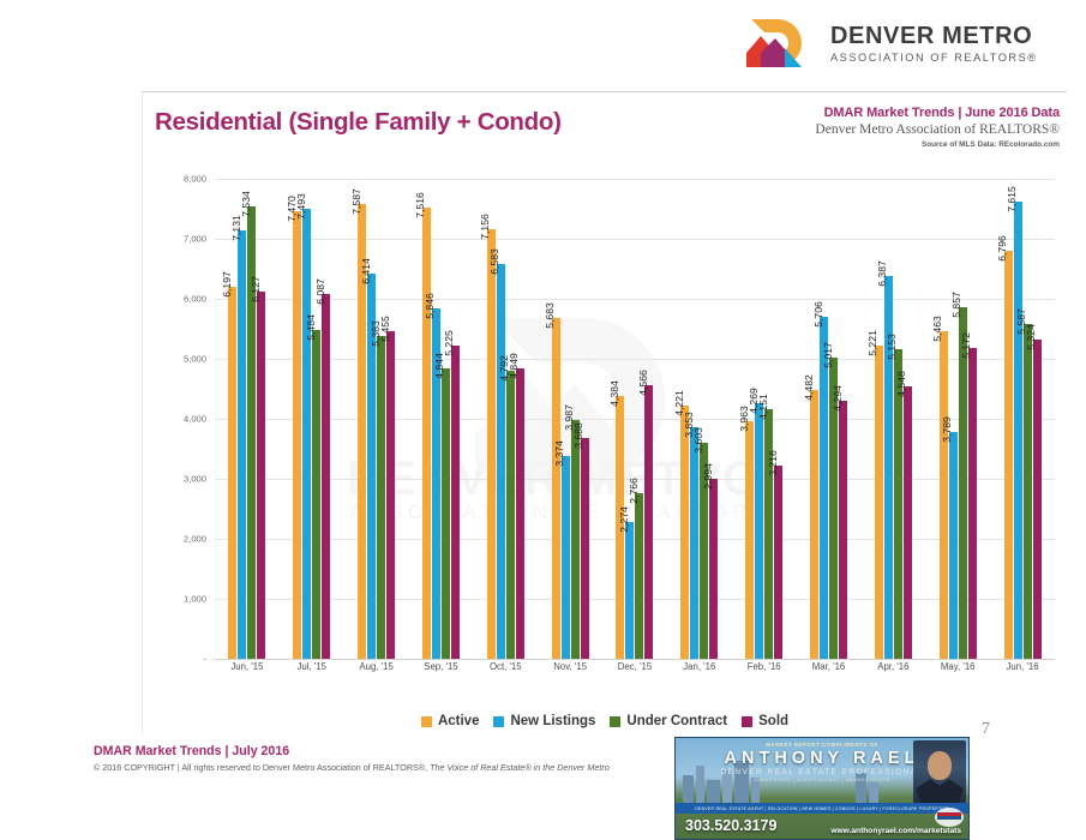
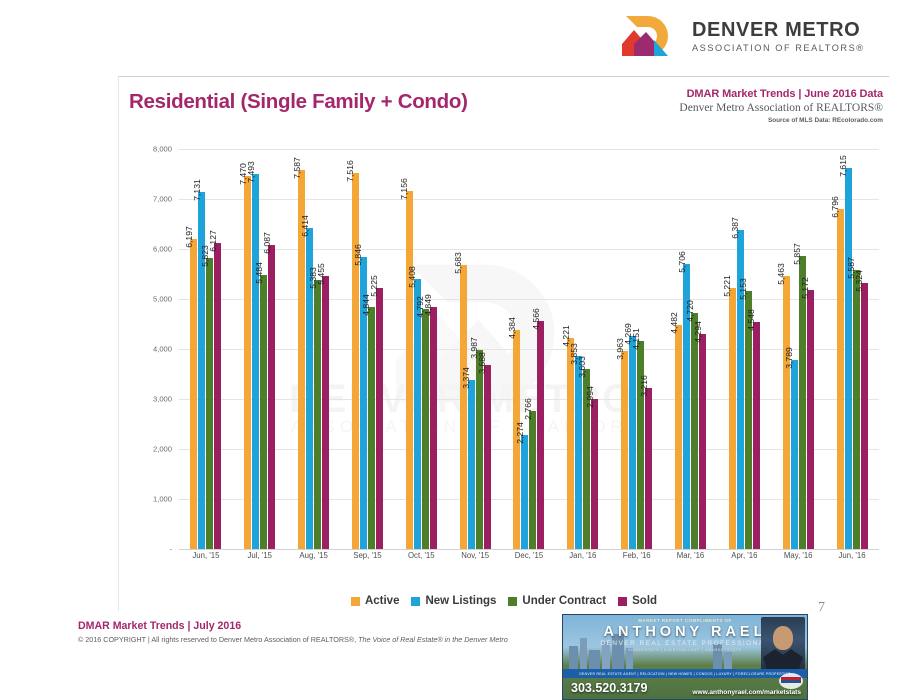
Under Contract/Jun, '15: 7,534 -> 5,823
New Listings/Oct, '15: 6,583 -> 5,408
Under Contract/Mar, '16: 5,017 -> 4,720
